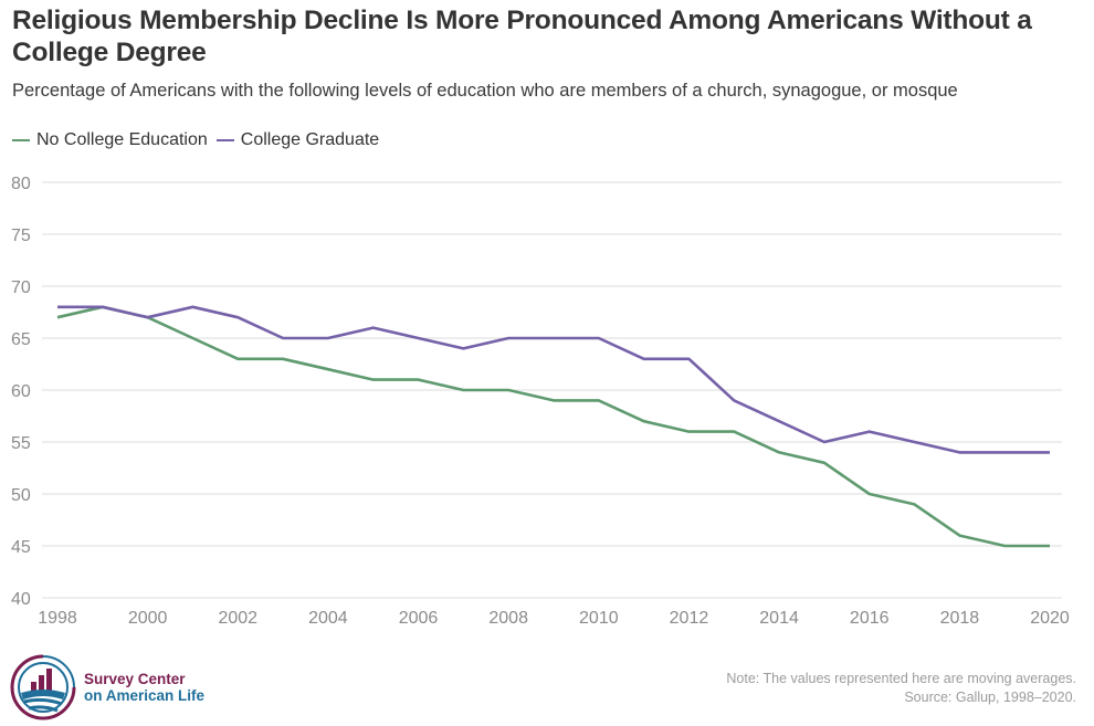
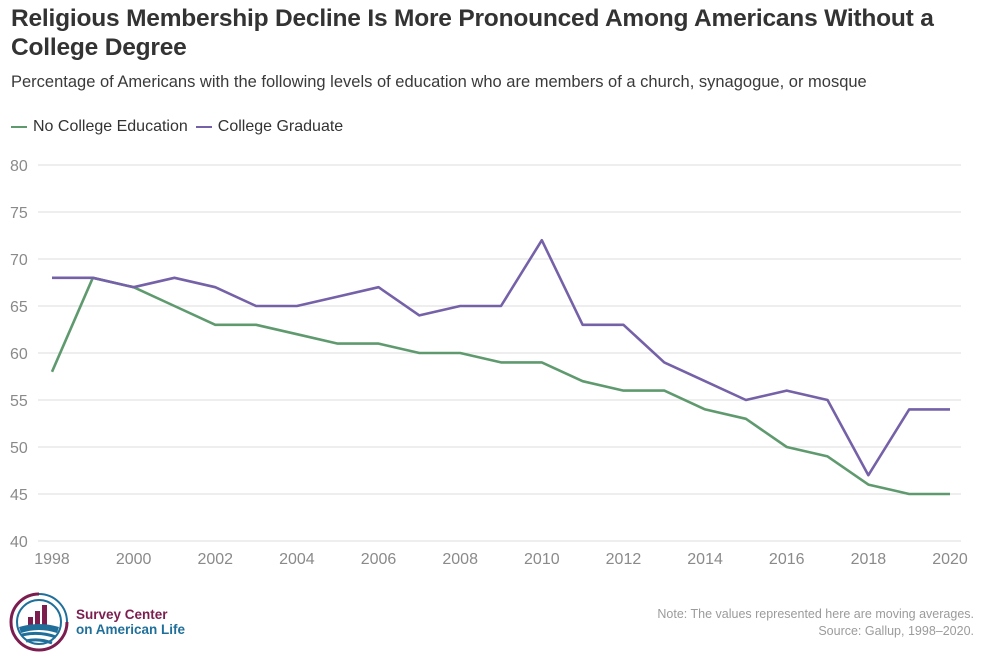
No College Education/1998: 67 -> 58
College Graduate/2006: 65 -> 67
College Graduate/2010: 65 -> 72
College Graduate/2018: 54 -> 47
